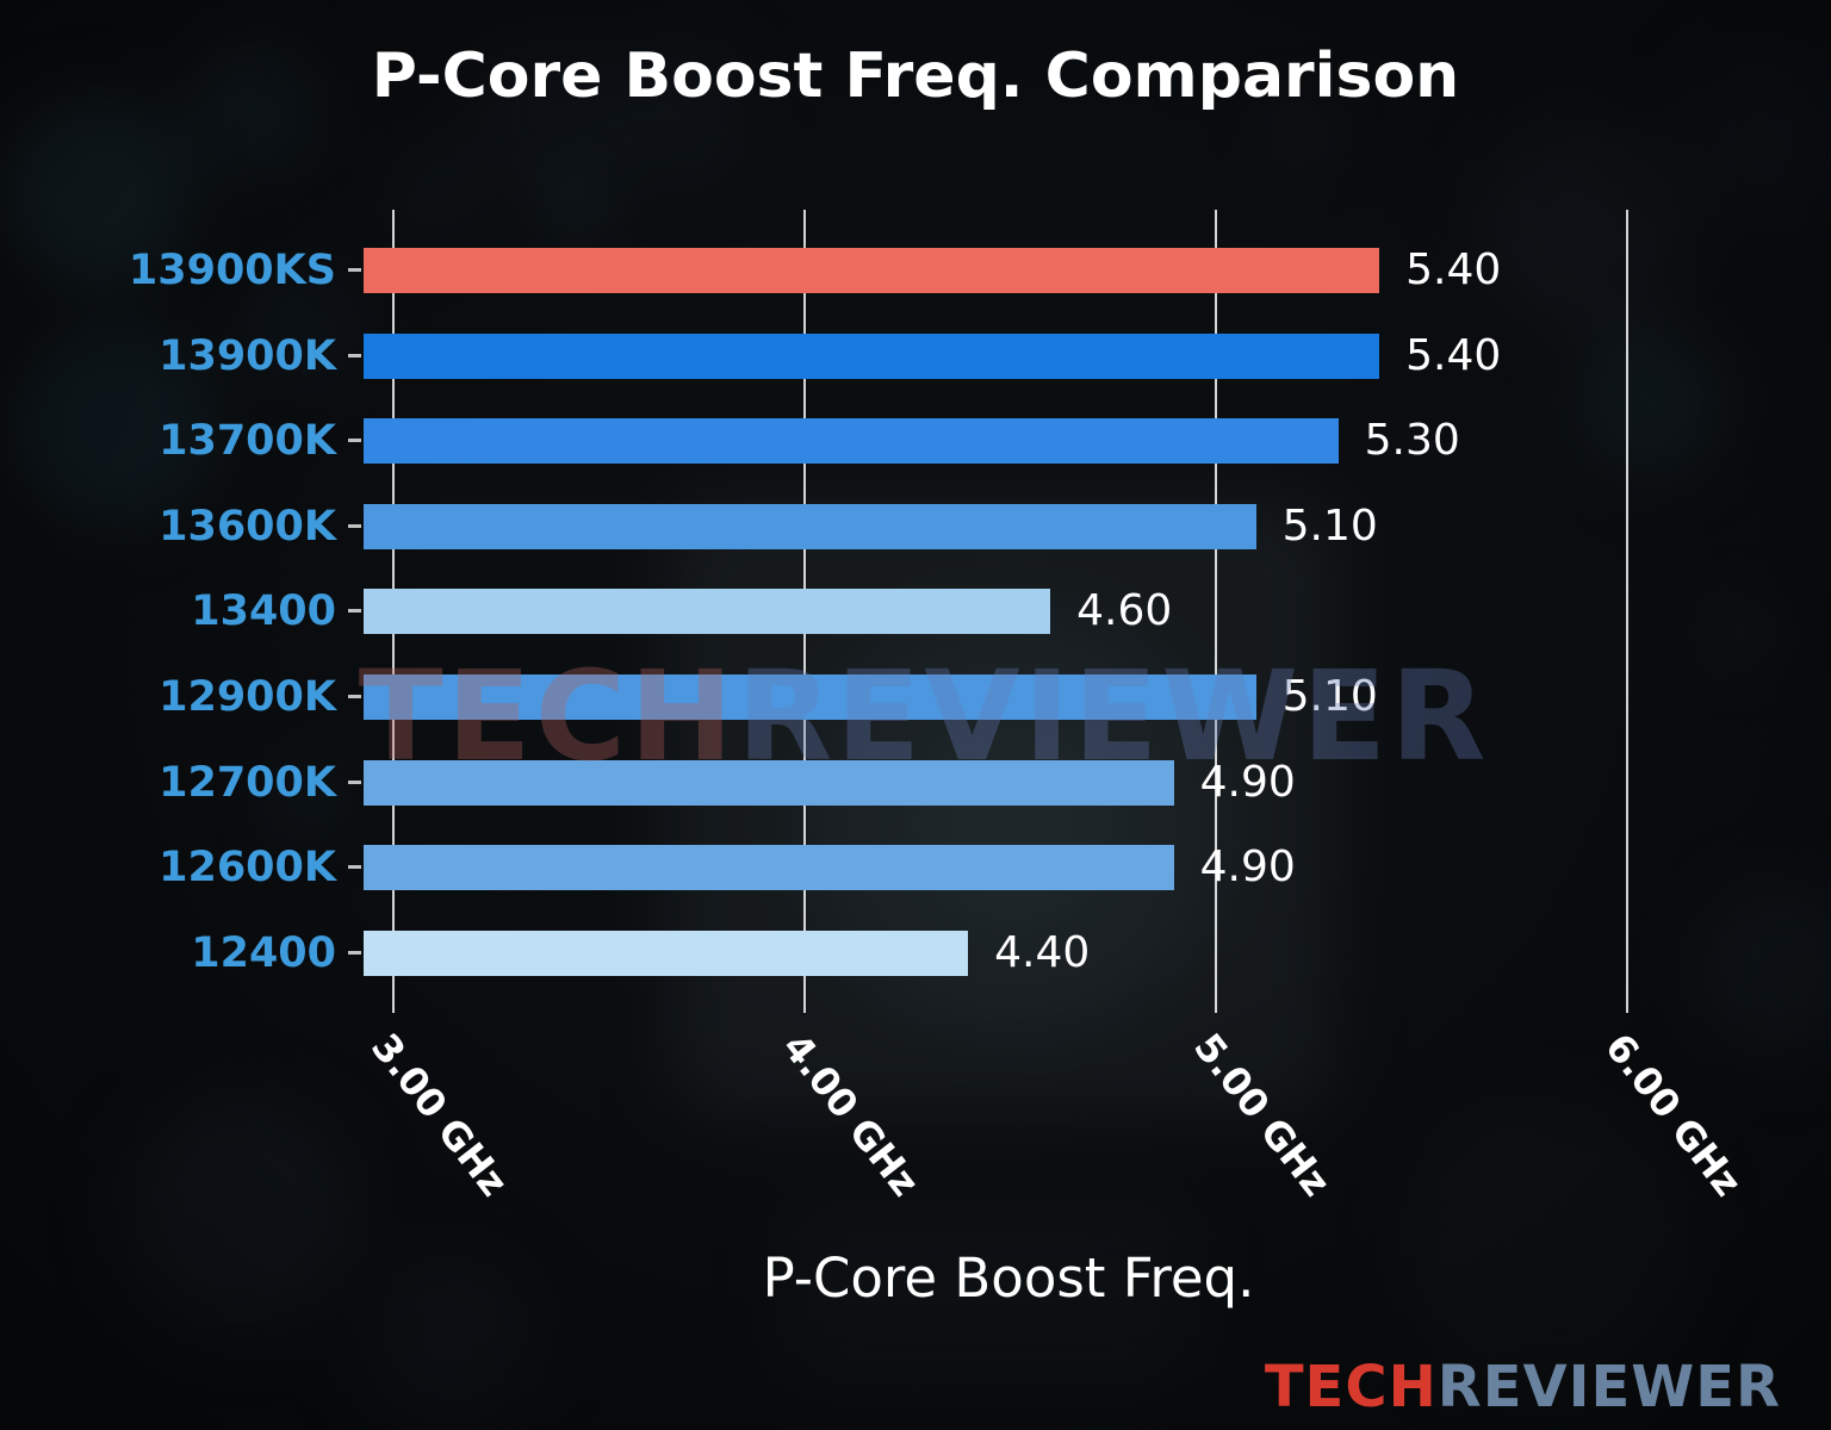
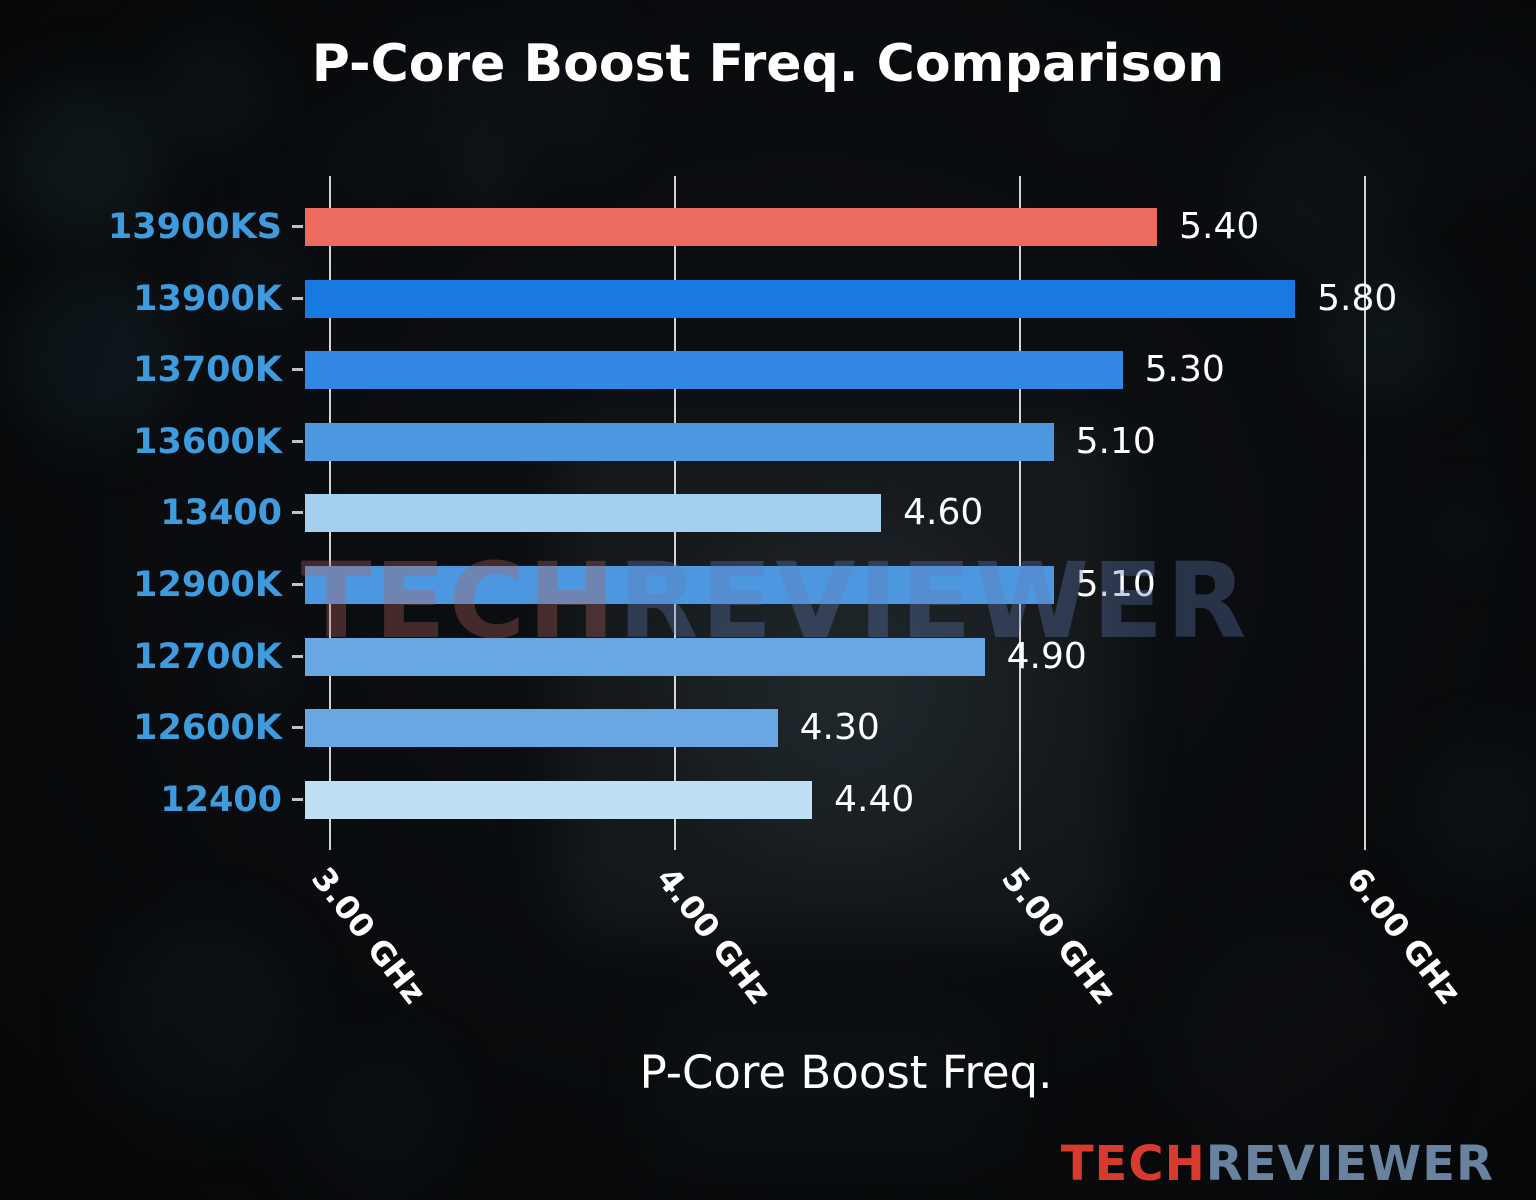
13900K: 5.40 -> 5.80
12600K: 4.90 -> 4.30
